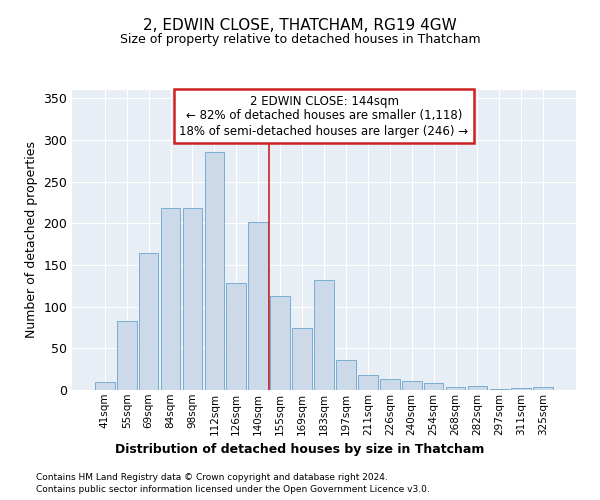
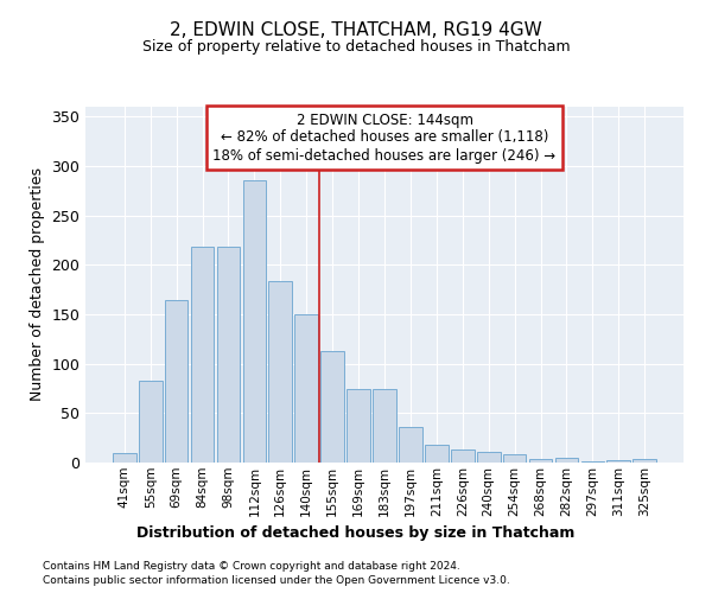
126sqm: 128 -> 184
140sqm: 202 -> 150
183sqm: 132 -> 74
